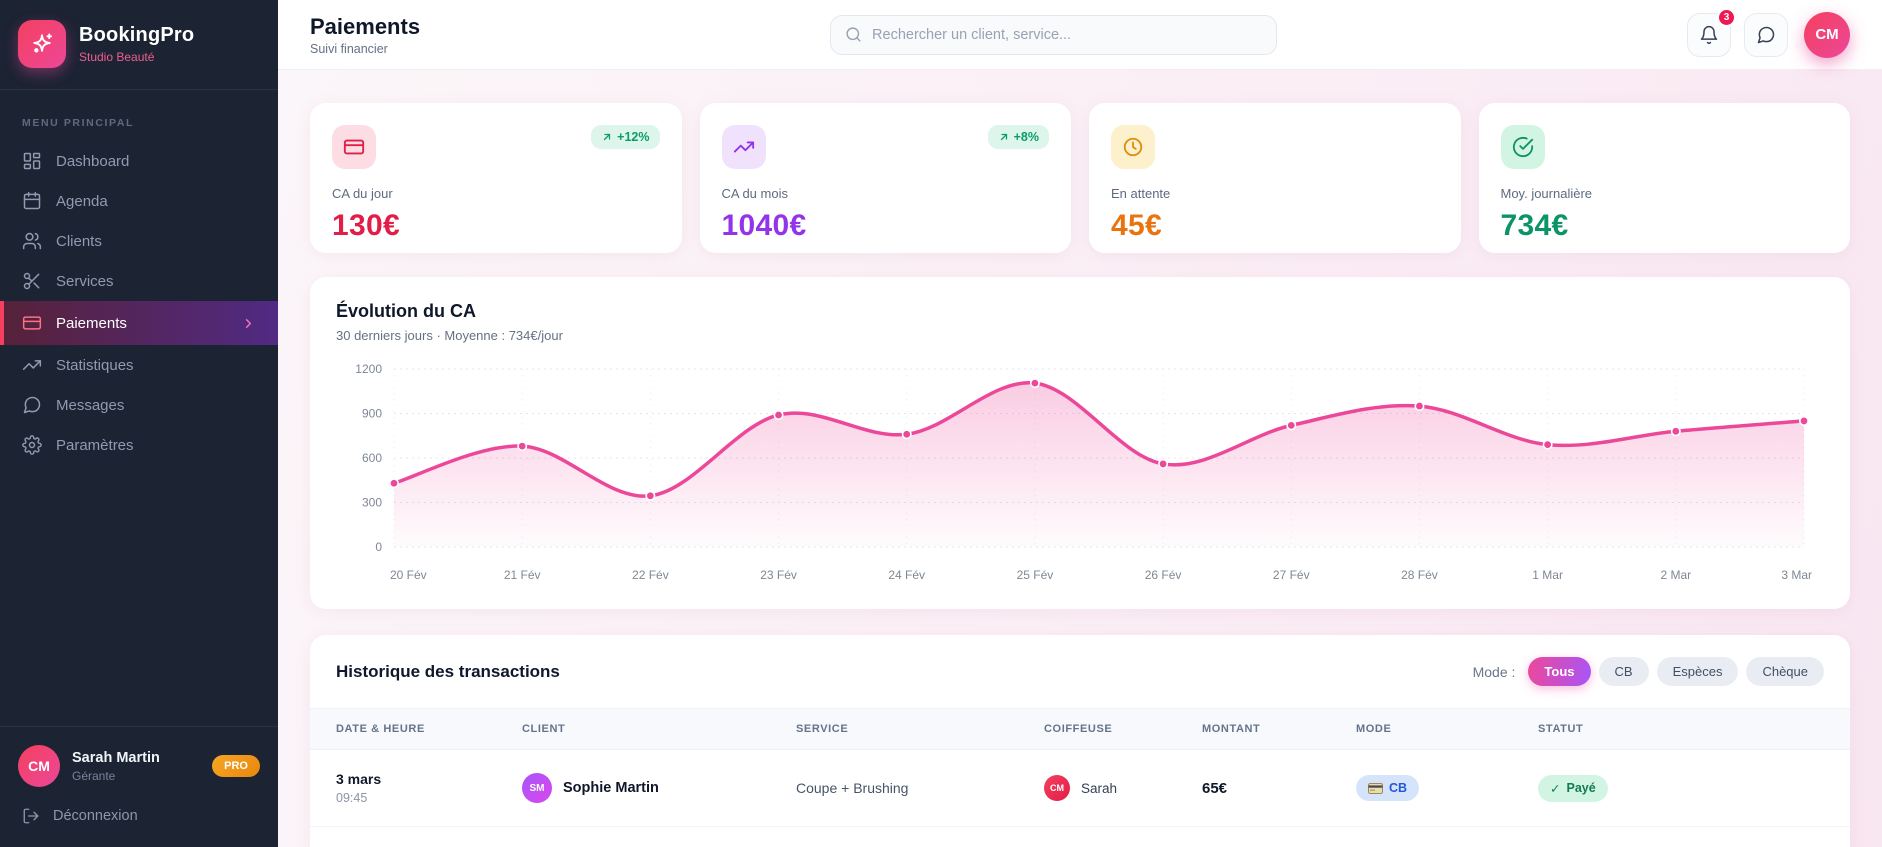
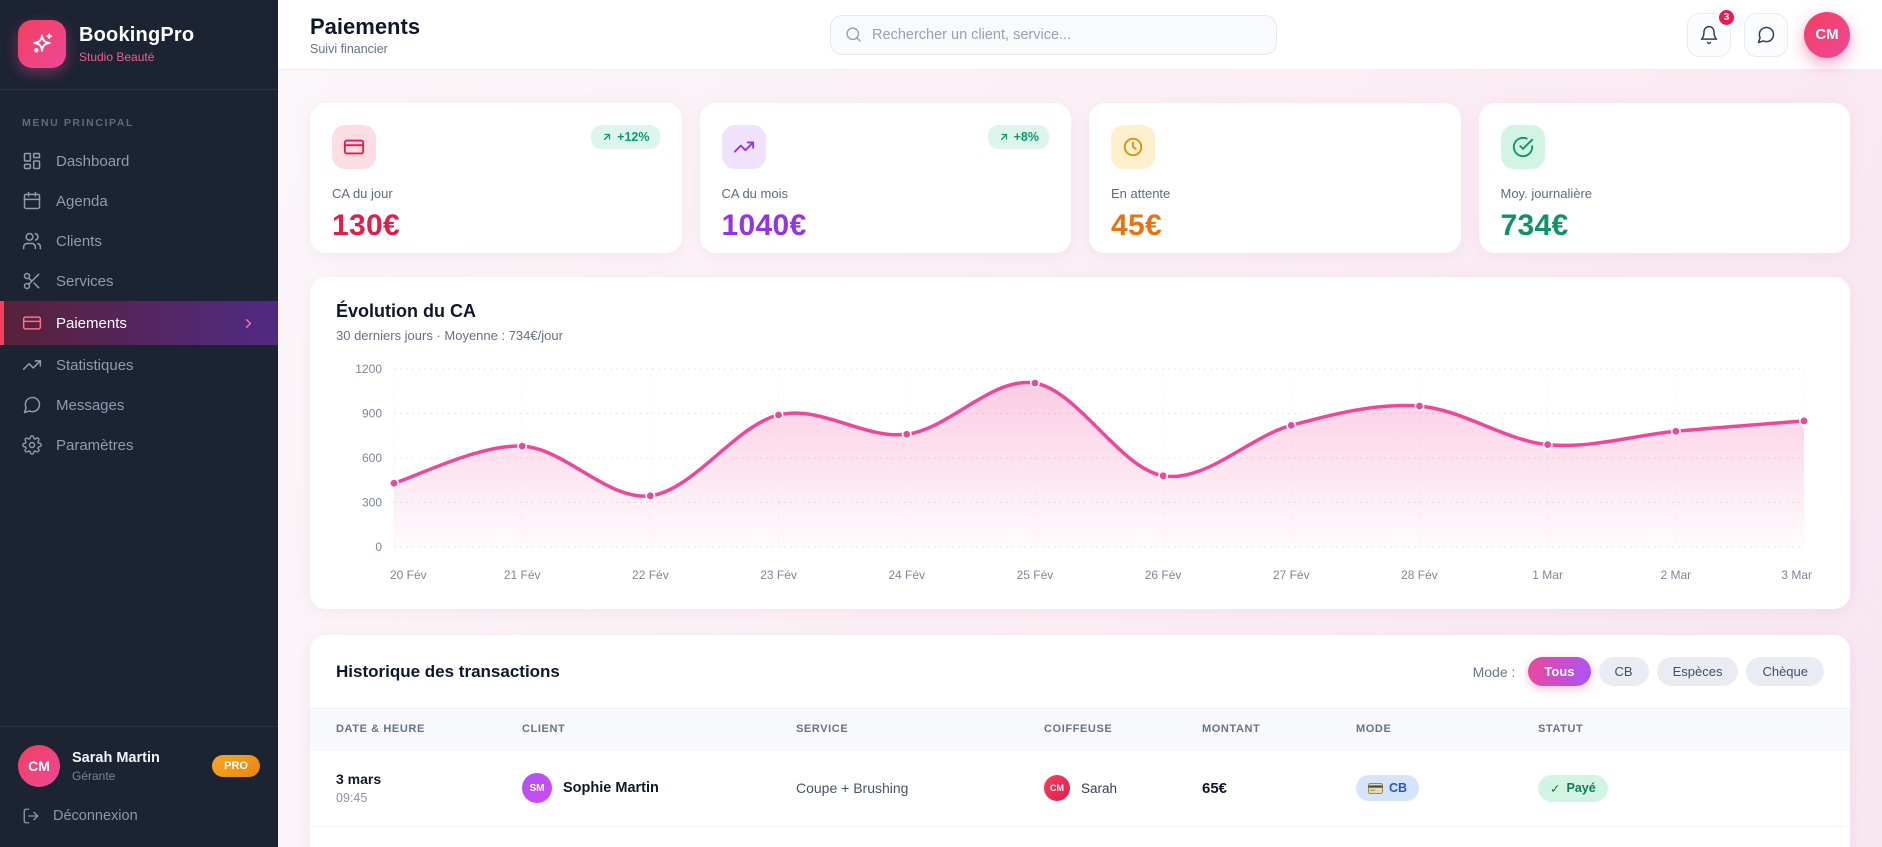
26 Fév: 560 -> 480
